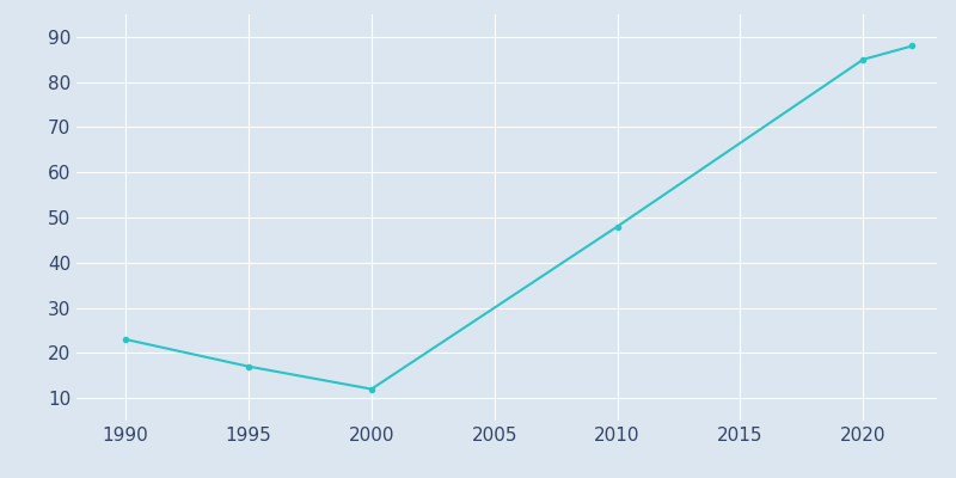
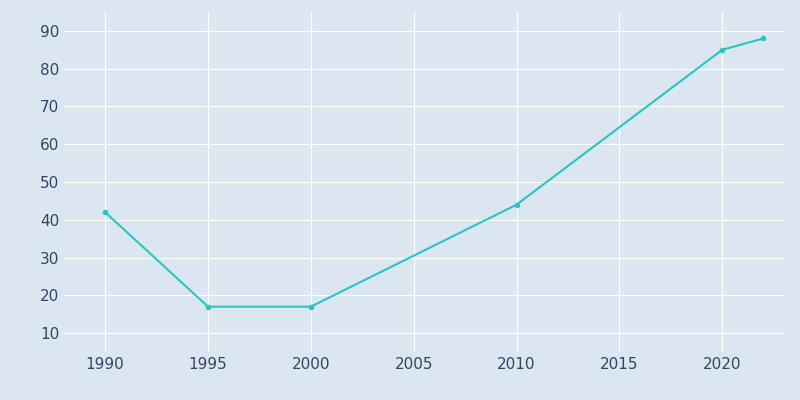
1990: 23 -> 42
2000: 12 -> 17
2010: 48 -> 44
